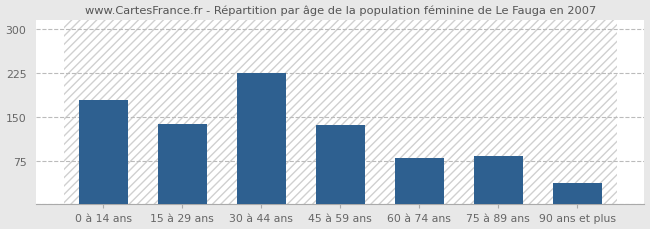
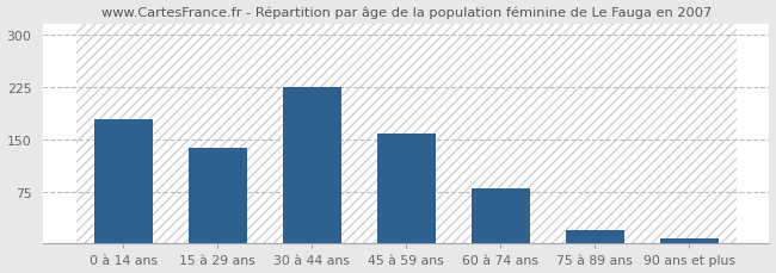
45 à 59 ans: 136 -> 158
75 à 89 ans: 82 -> 20
90 ans et plus: 36 -> 8
